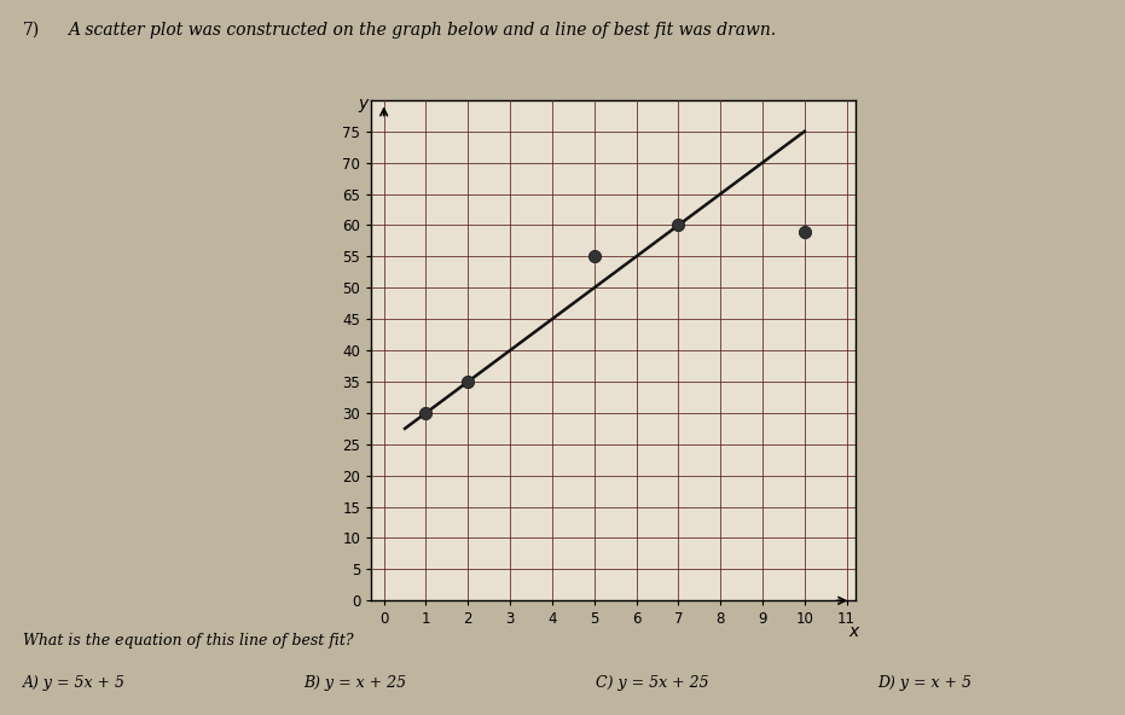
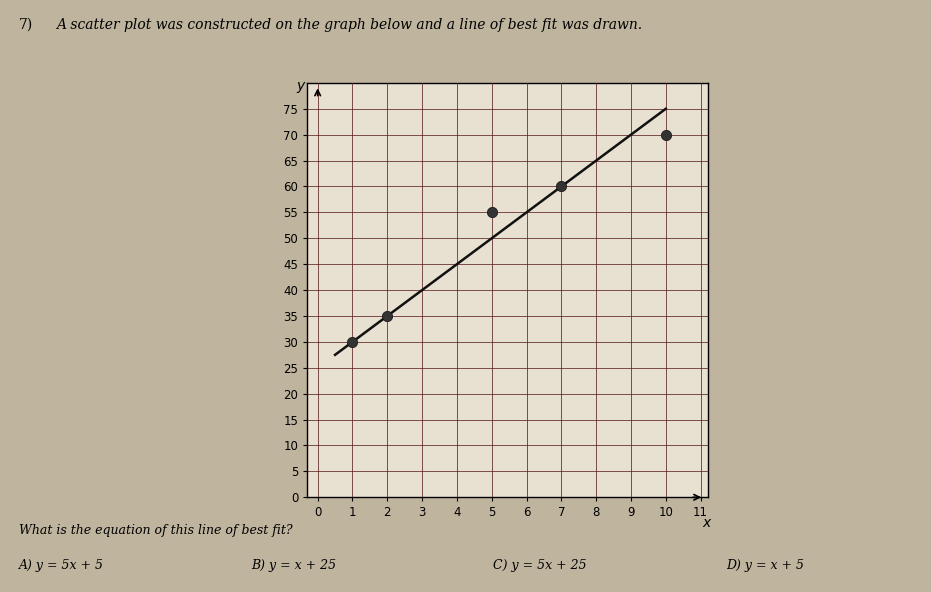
10: 59 -> 70
